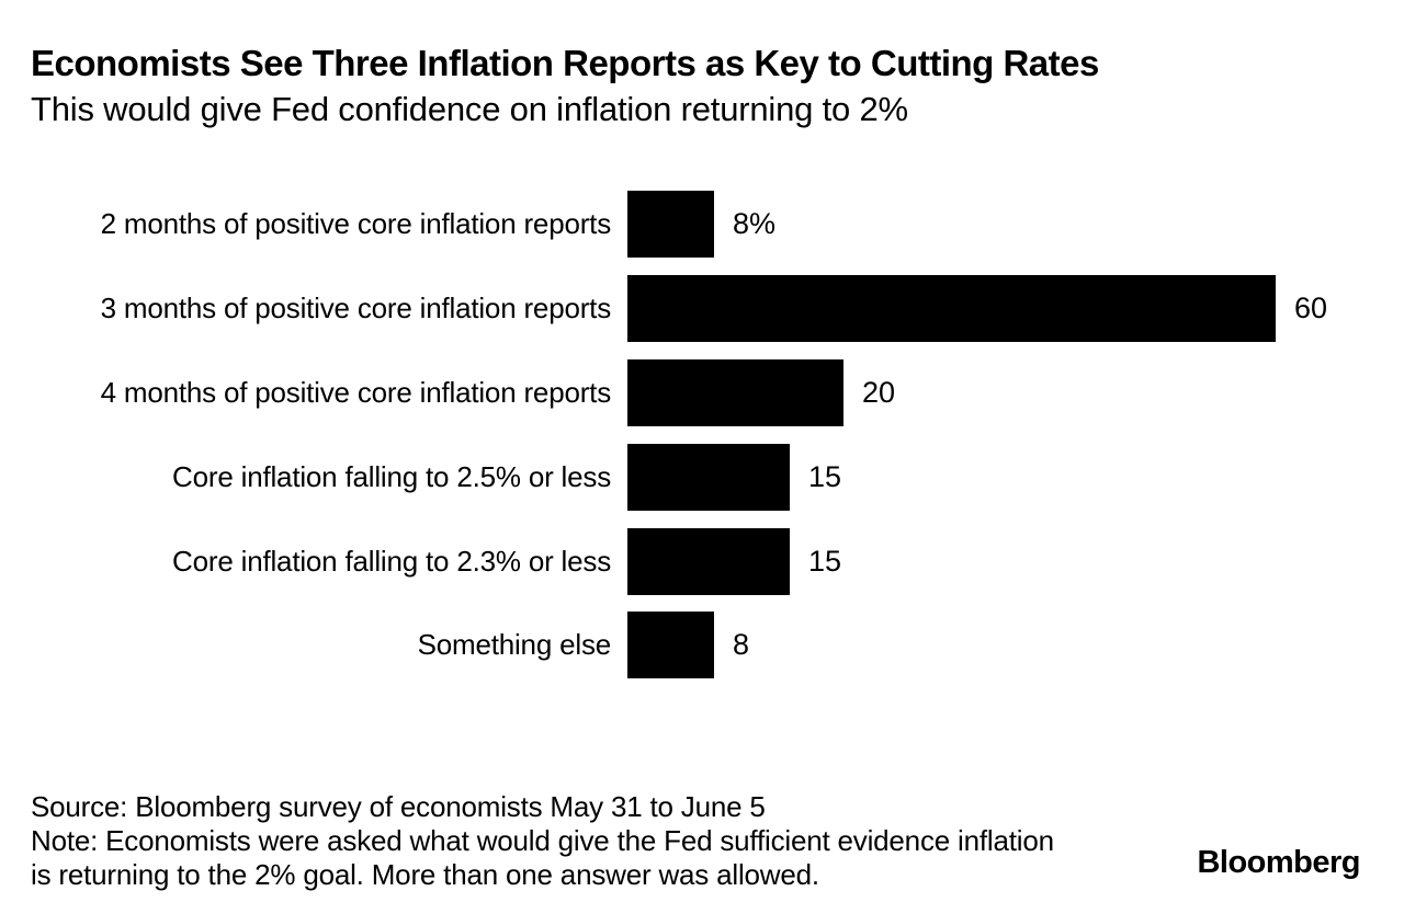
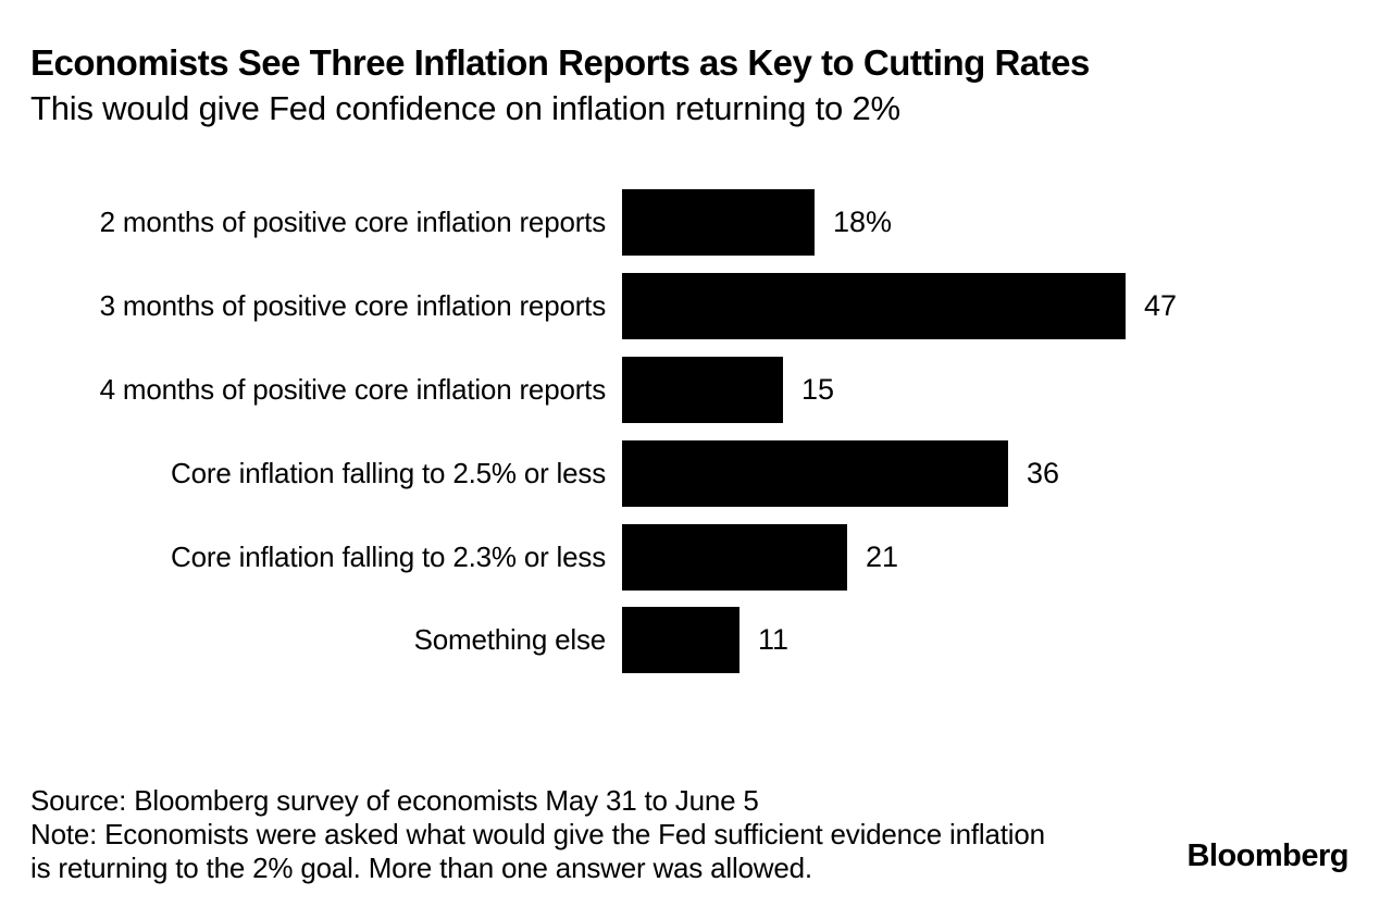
2 months of positive core inflation reports: 8% -> 18%
3 months of positive core inflation reports: 60 -> 47
4 months of positive core inflation reports: 20 -> 15
Core inflation falling to 2.5% or less: 15 -> 36
Core inflation falling to 2.3% or less: 15 -> 21
Something else: 8 -> 11
